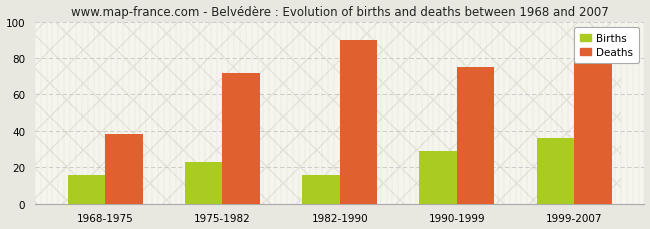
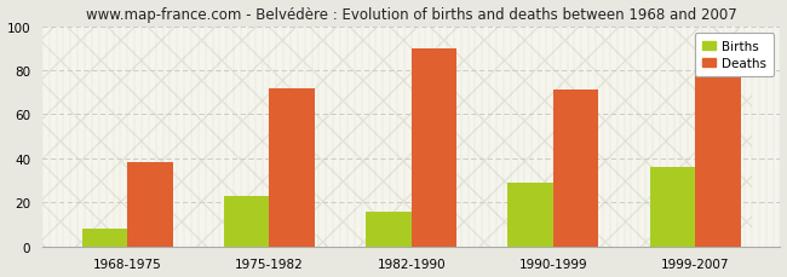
Births/1968-1975: 16 -> 8
Deaths/1990-1999: 75 -> 71
